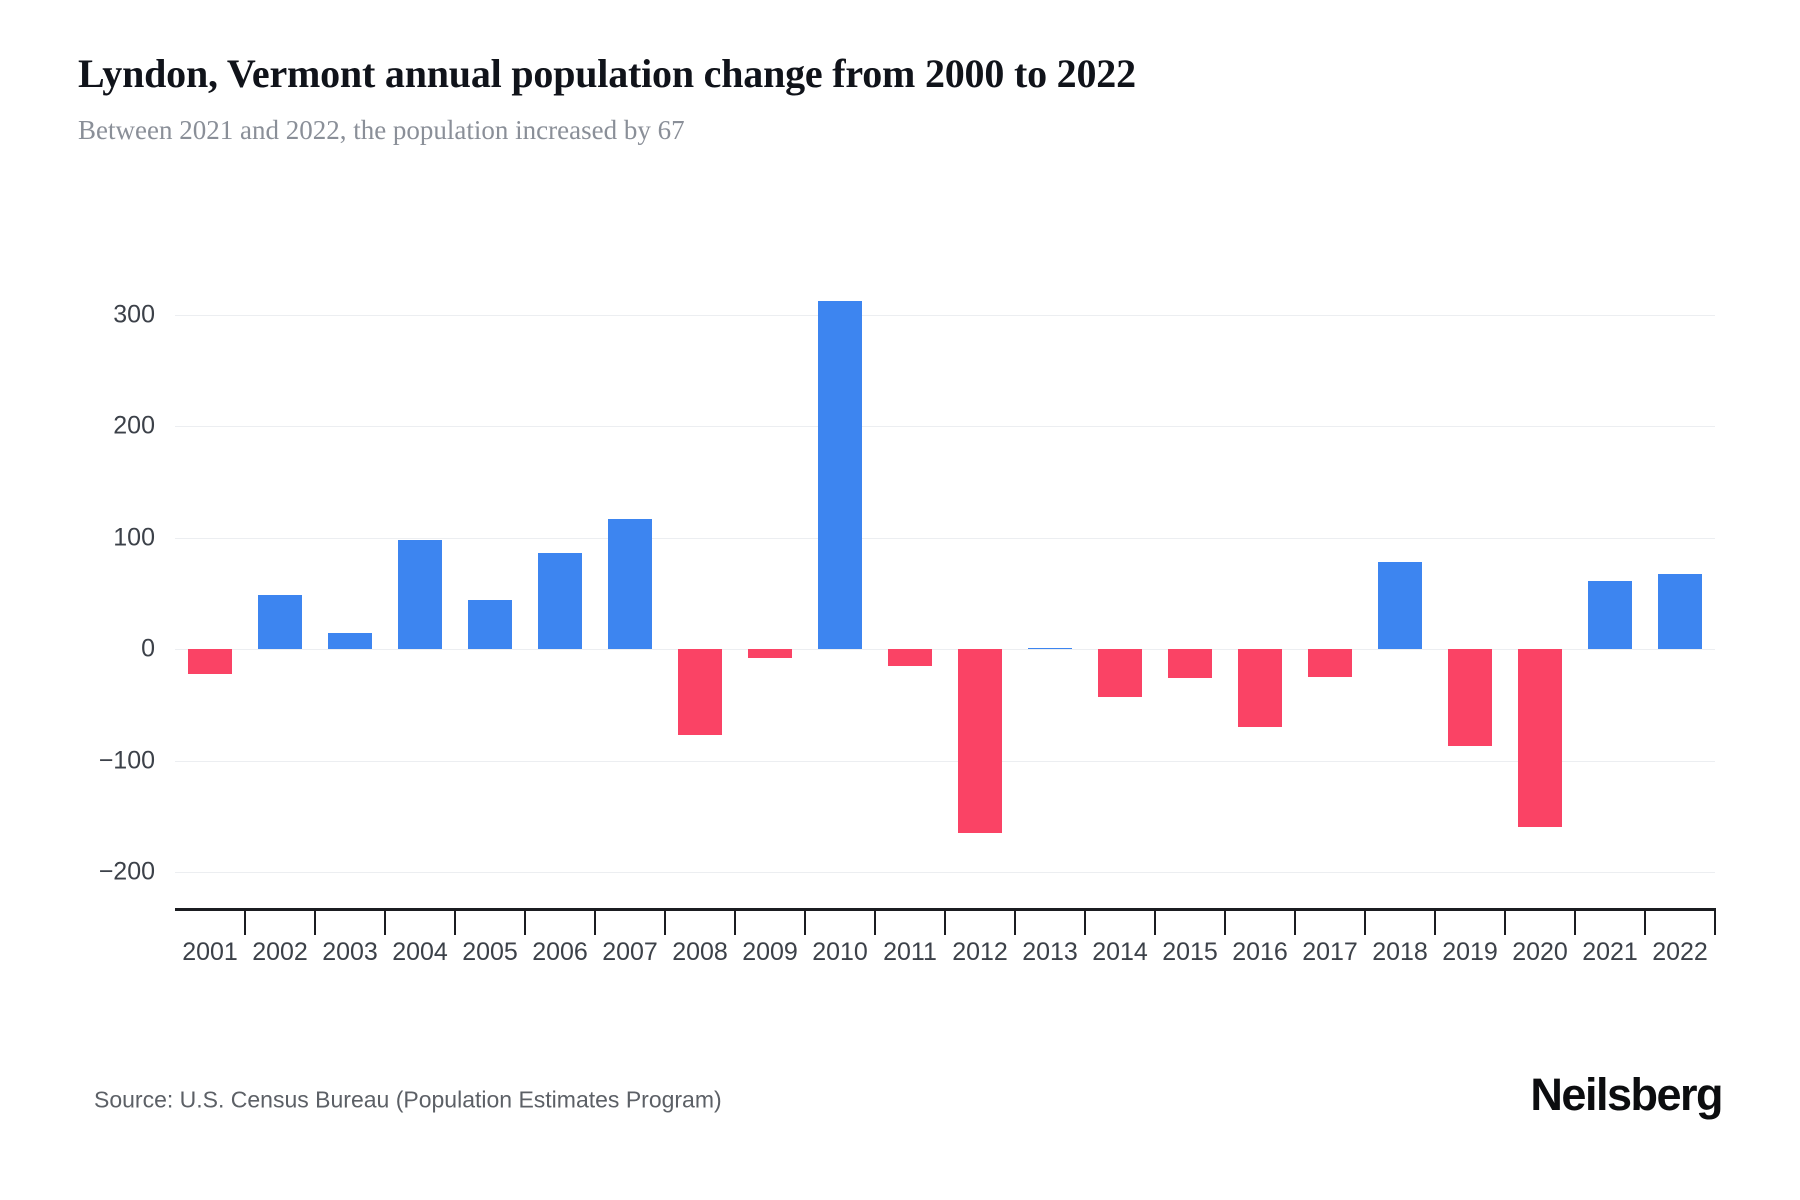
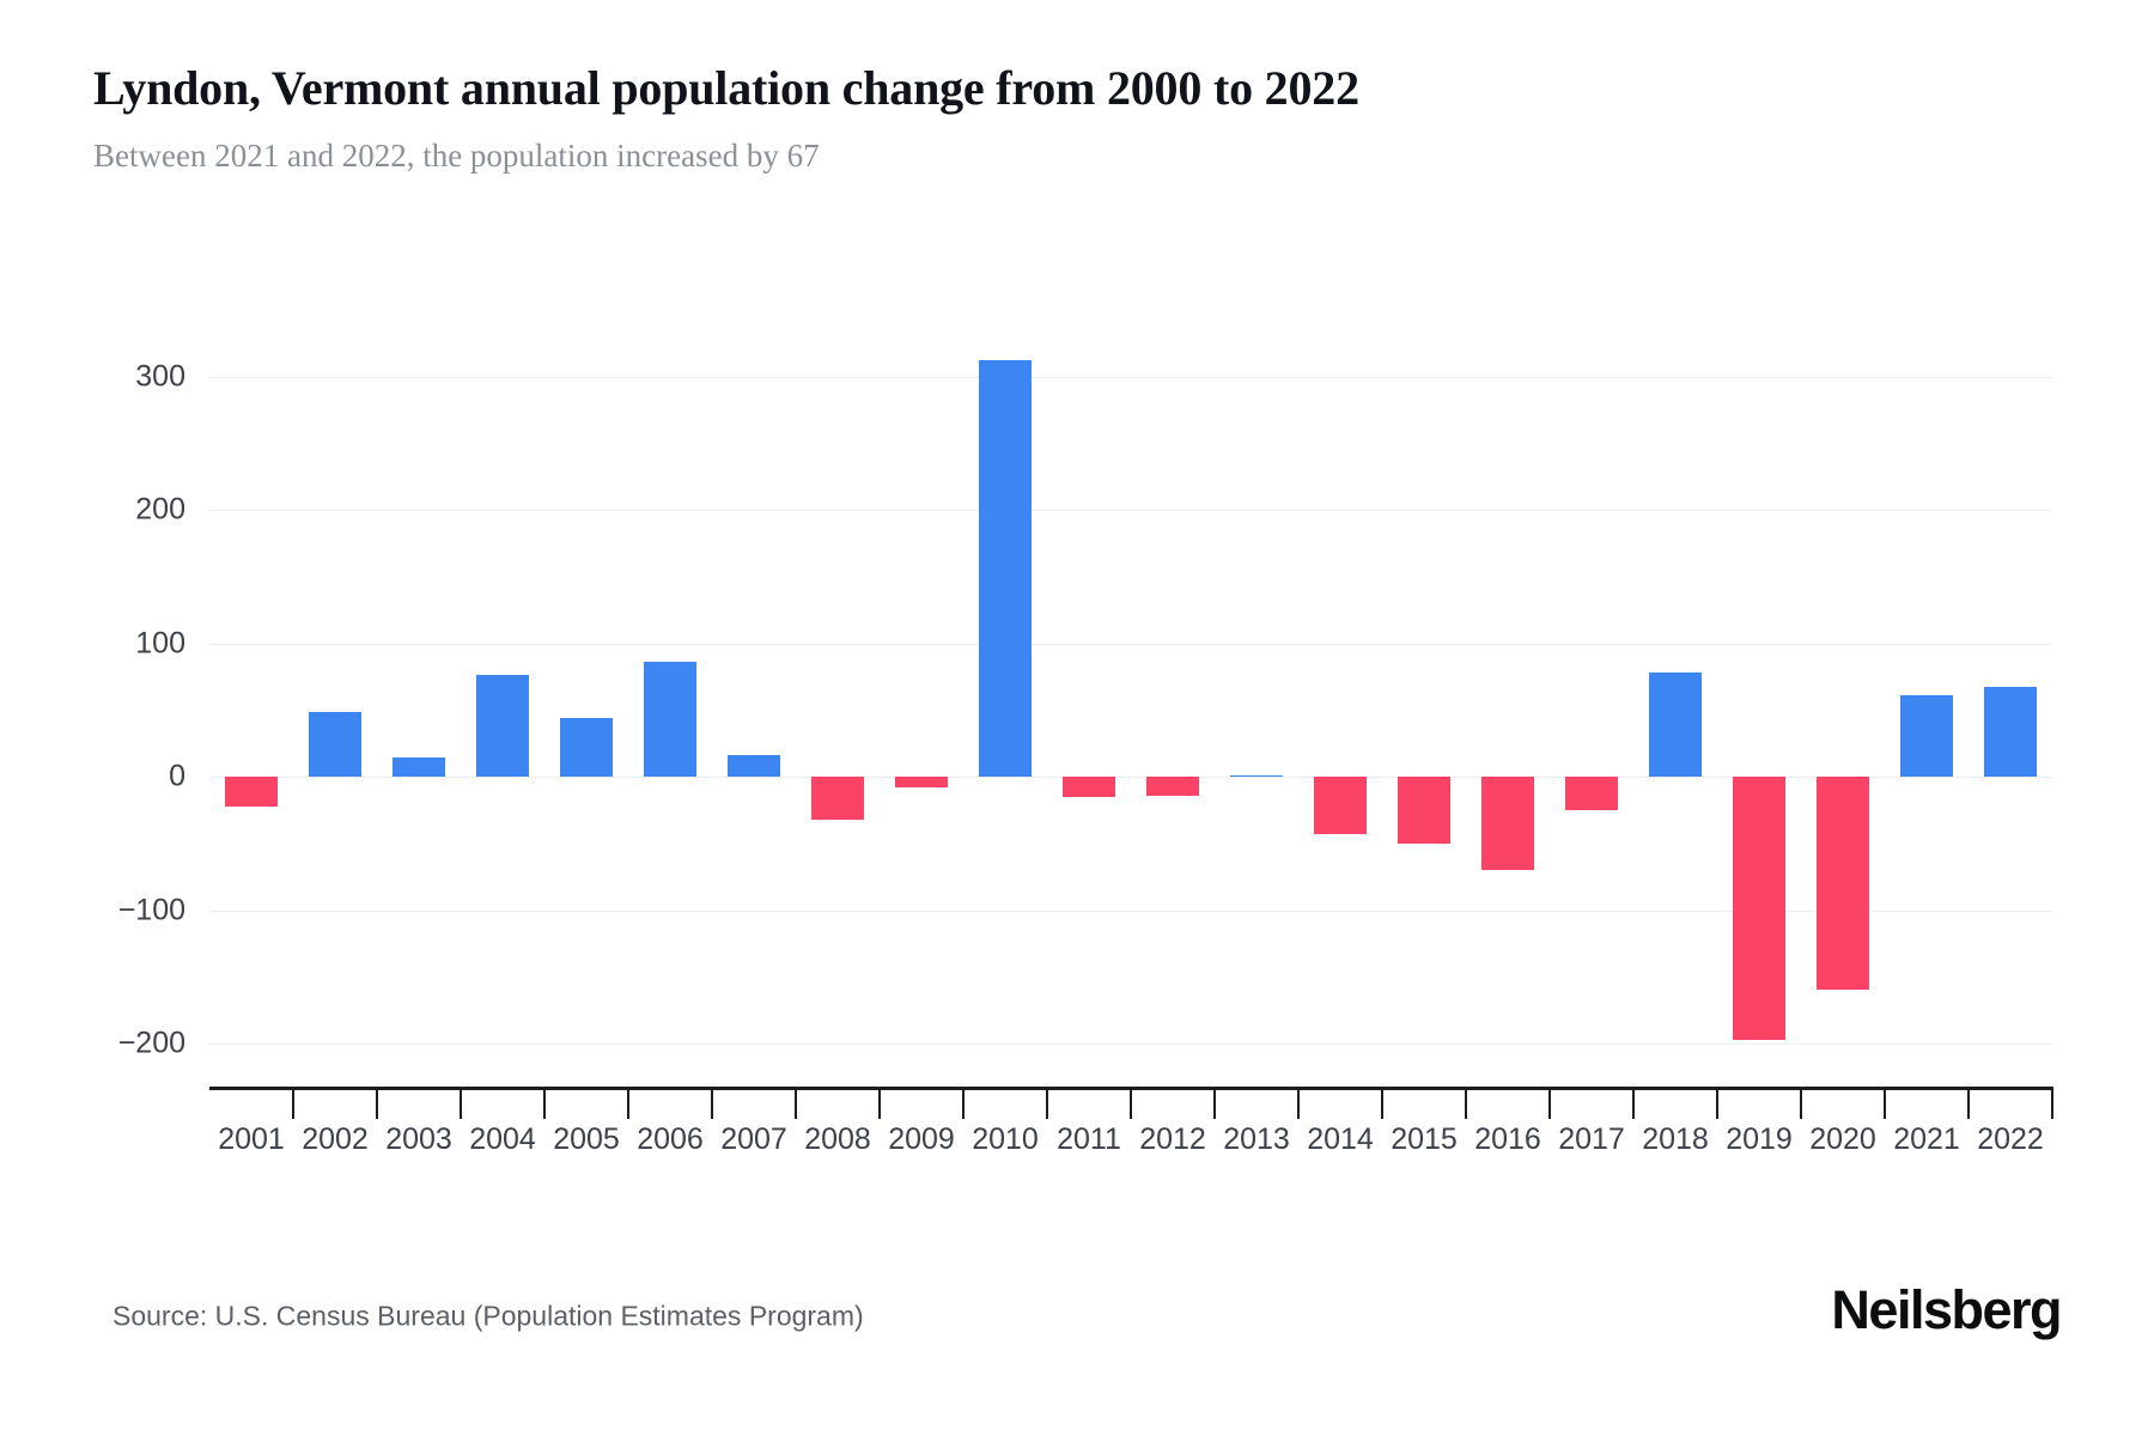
2004: 98 -> 76
2007: 117 -> 16
2008: -77 -> -32
2012: -165 -> -14
2015: -26 -> -50
2019: -87 -> -197
